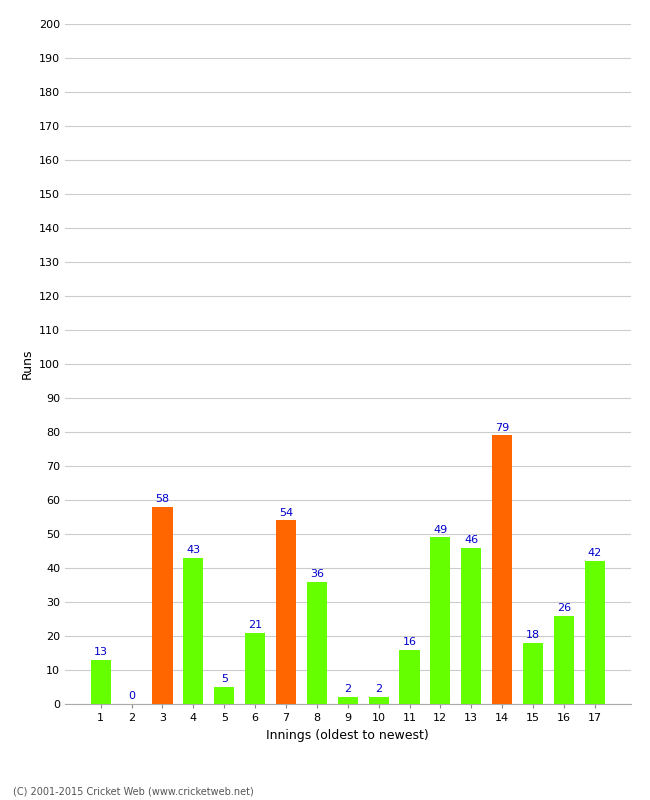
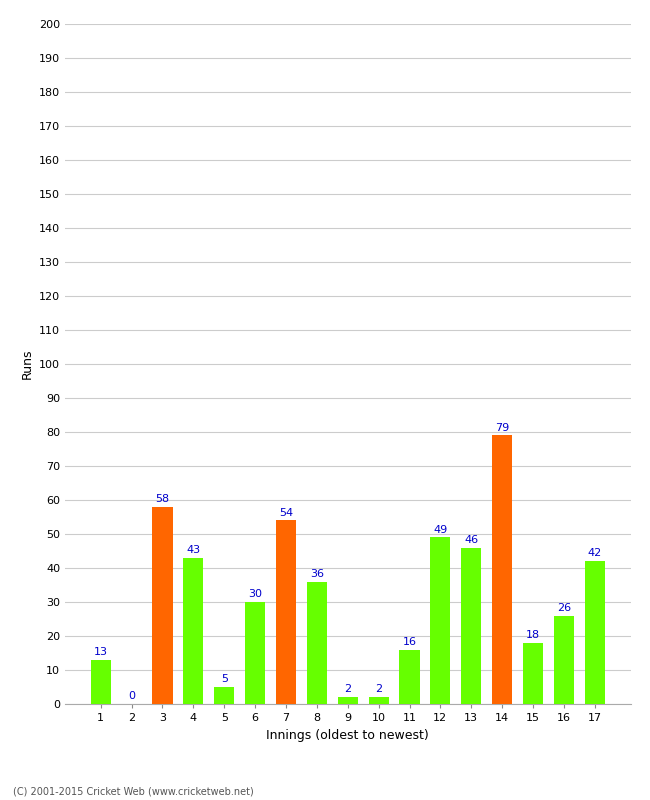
6: 21 -> 30
